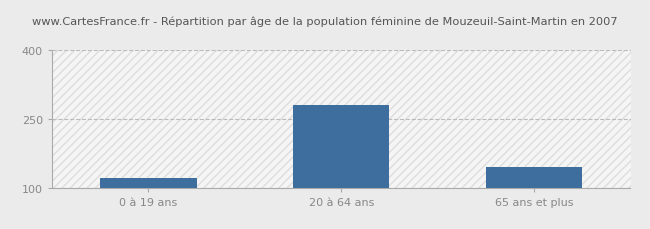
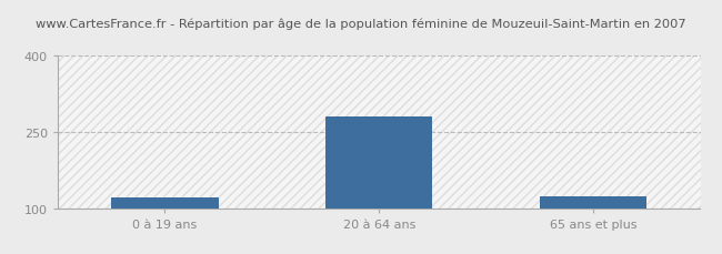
65 ans et plus: 145 -> 122
